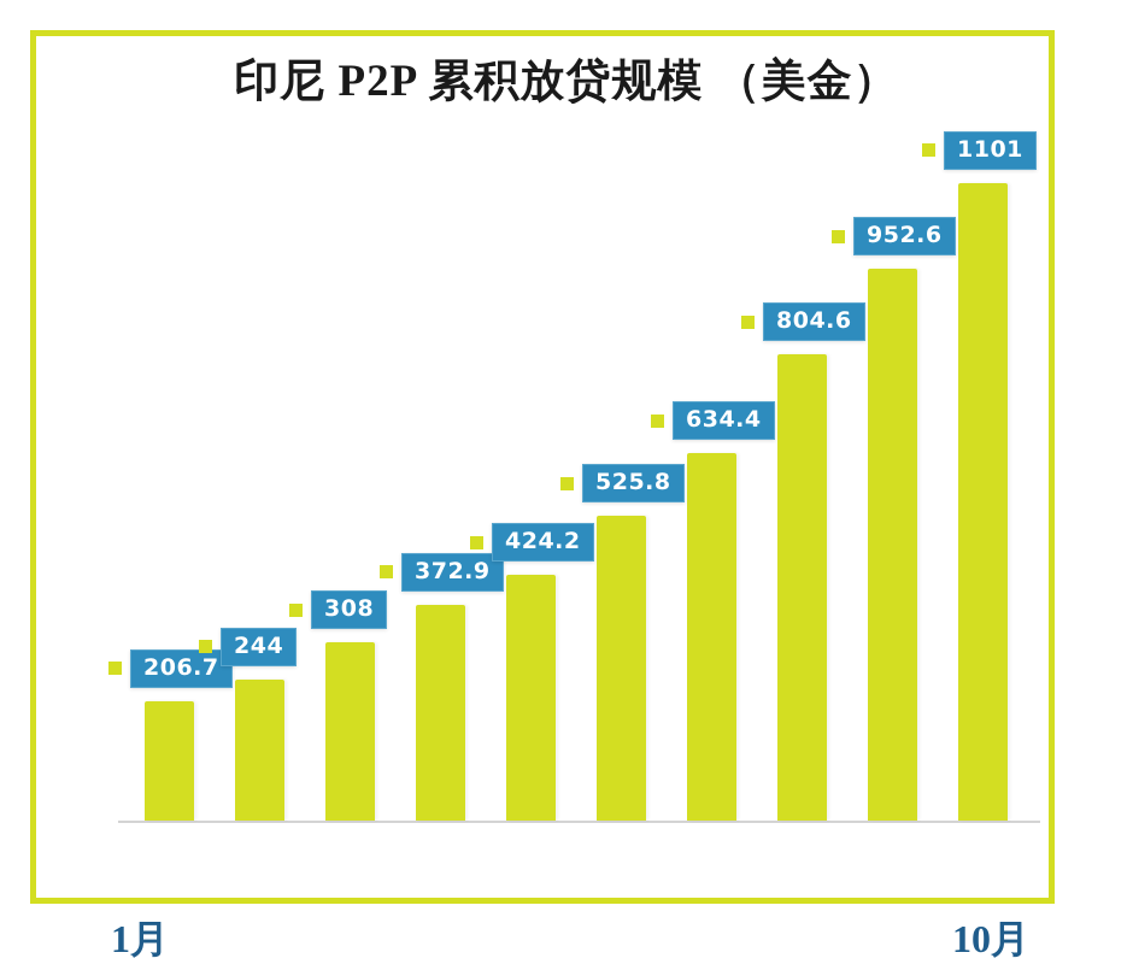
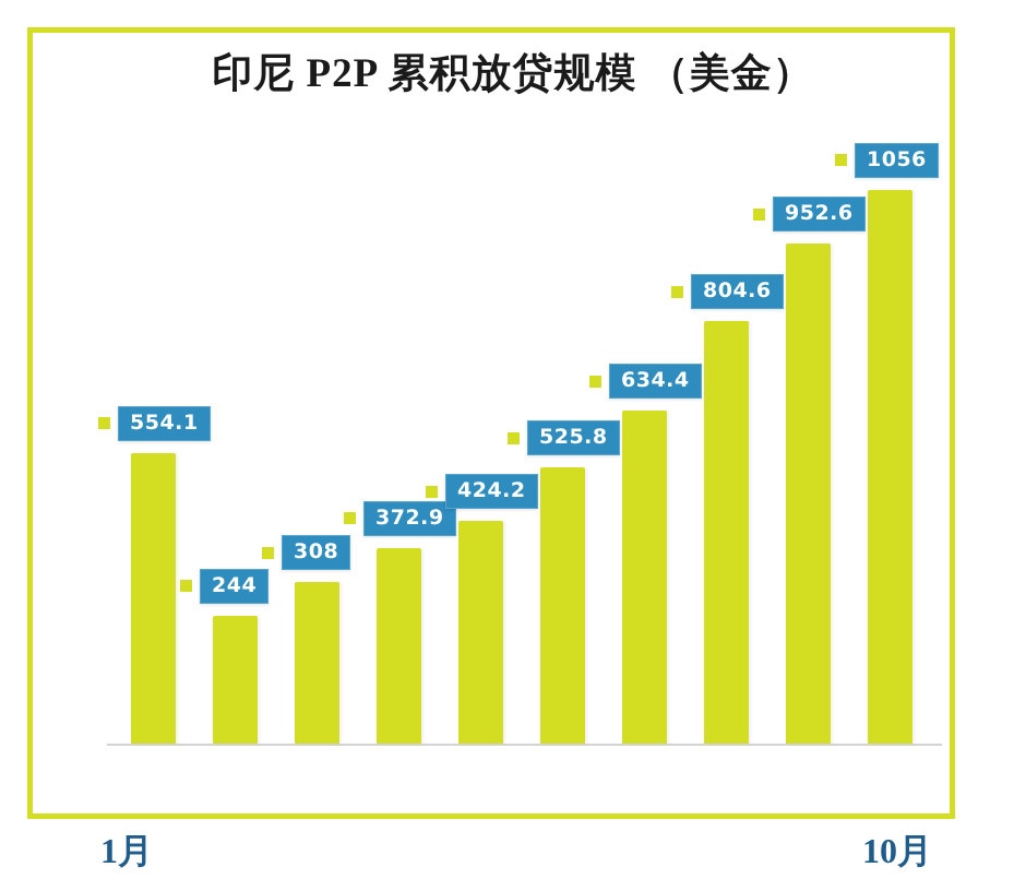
1月: 206.7 -> 554.1
10月: 1101 -> 1056
